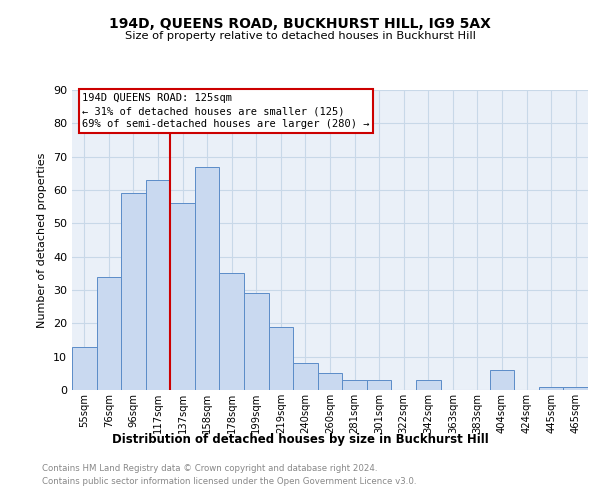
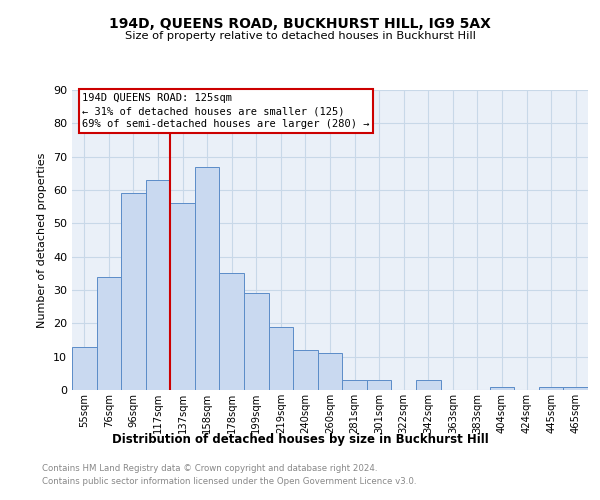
240sqm: 8 -> 12
260sqm: 5 -> 11
404sqm: 6 -> 1
